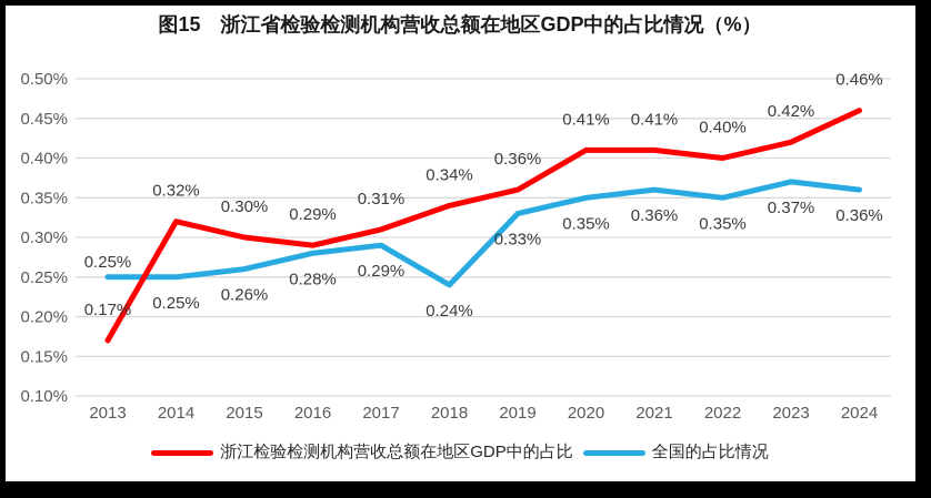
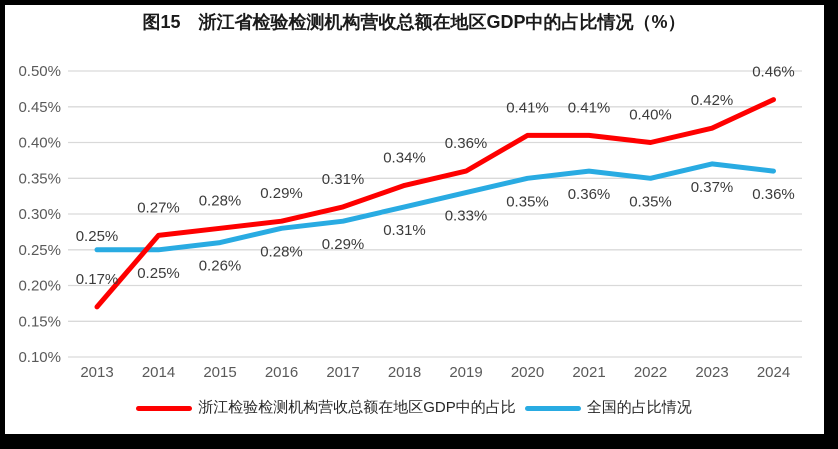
浙江检验检测机构营收总额在地区GDP中的占比/2014: 0.32% -> 0.27%
浙江检验检测机构营收总额在地区GDP中的占比/2015: 0.30% -> 0.28%
全国的占比情况/2018: 0.24% -> 0.31%
